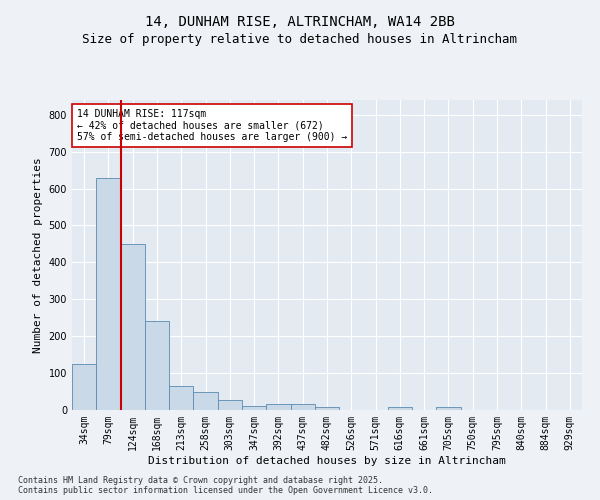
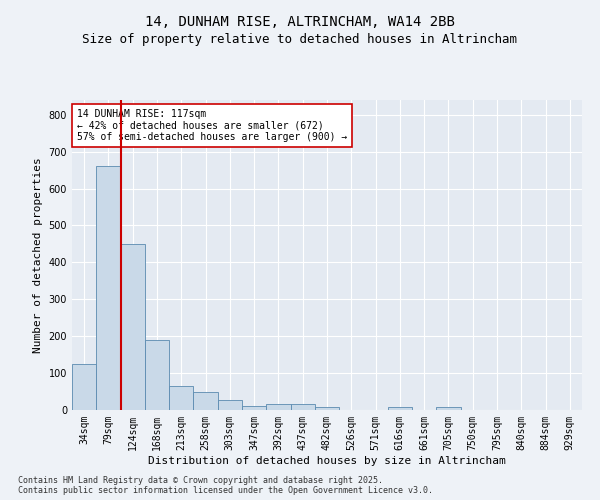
79sqm: 630 -> 660
168sqm: 240 -> 190
